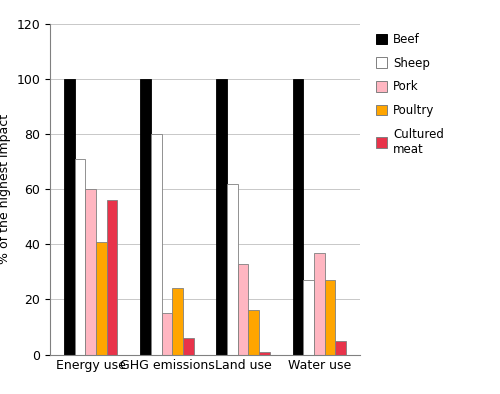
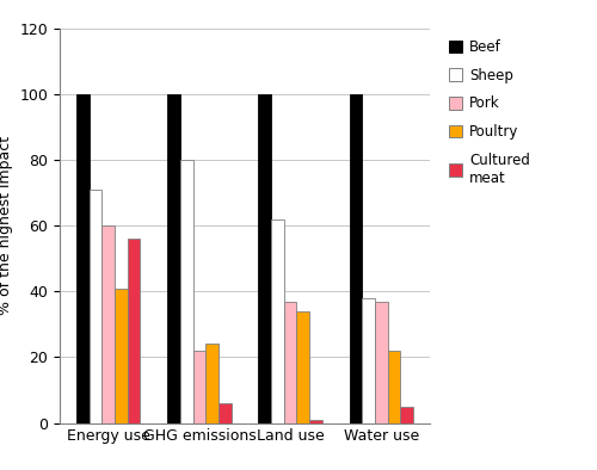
Pork/GHG emissions: 15 -> 22
Pork/Land use: 33 -> 37
Poultry/Land use: 16 -> 34
Sheep/Water use: 27 -> 38
Poultry/Water use: 27 -> 22
